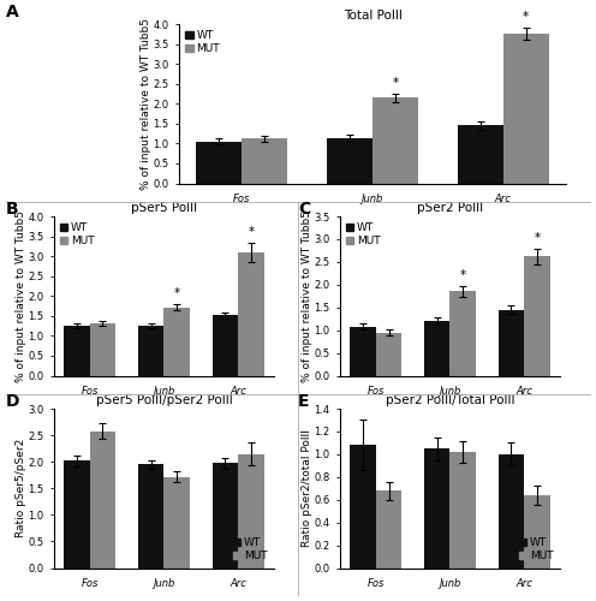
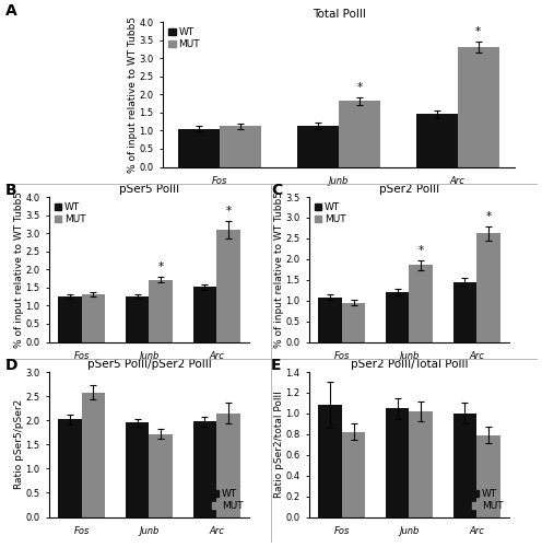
Total PolII/MUT/Junb: 2.15 -> 1.82
Total PolII/MUT/Arc: 3.75 -> 3.30
pSer2 PolII/Total PolII/MUT/Fos: 0.68 -> 0.82
pSer2 PolII/Total PolII/MUT/Arc: 0.64 -> 0.79
